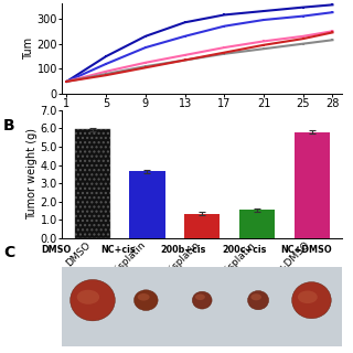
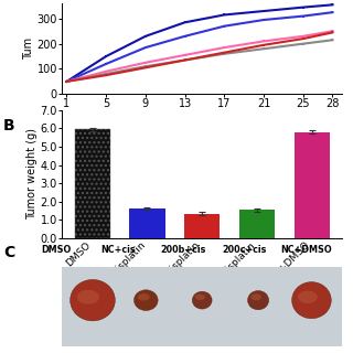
NC+cisplatin: 3.6 -> 1.6
